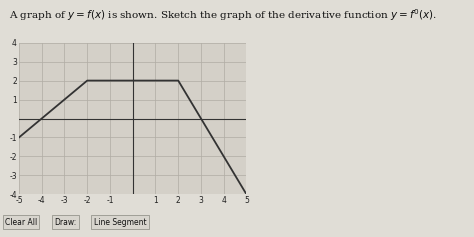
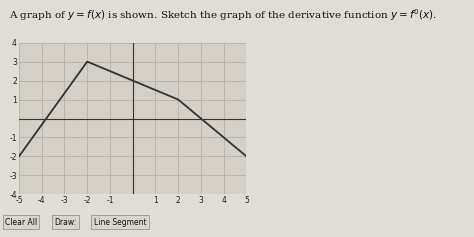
-5: -1 -> -2
-2: 2 -> 3
2: 2 -> 1
5: -4 -> -2
